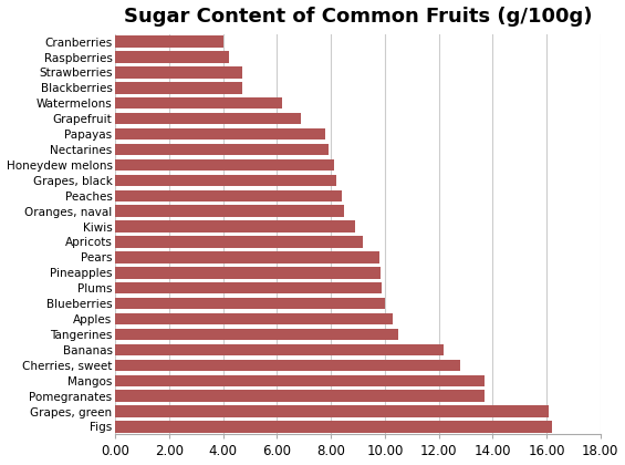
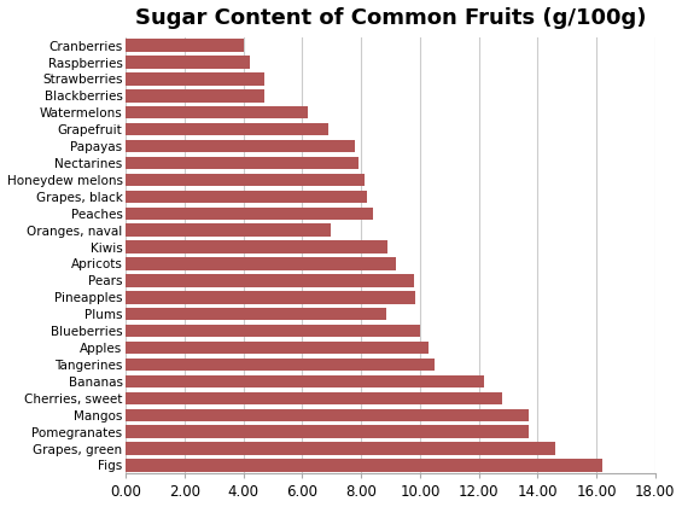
Oranges, naval: 8.50 -> 6.95
Plums: 9.90 -> 8.85
Grapes, green: 16.10 -> 14.60
